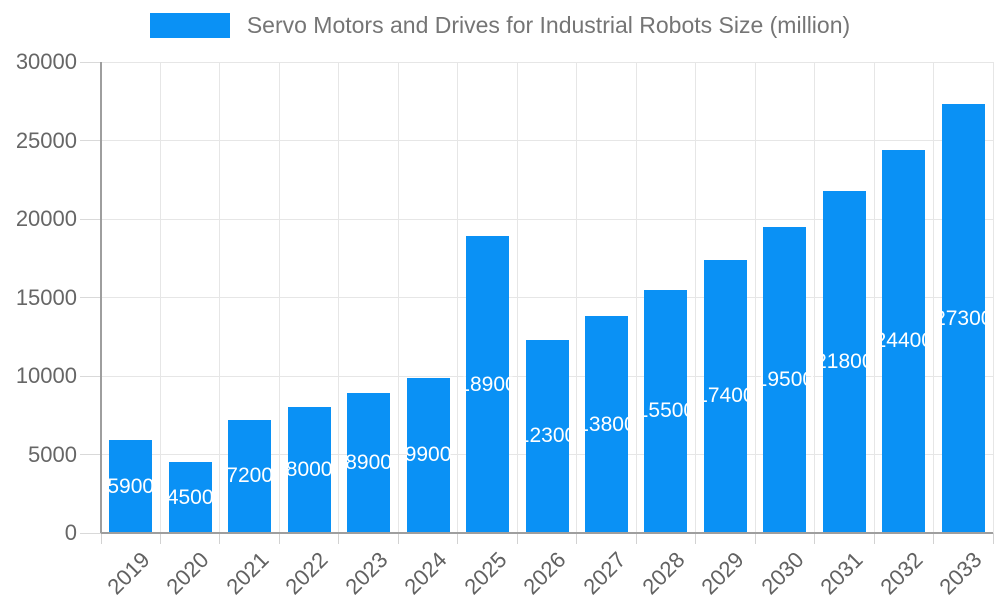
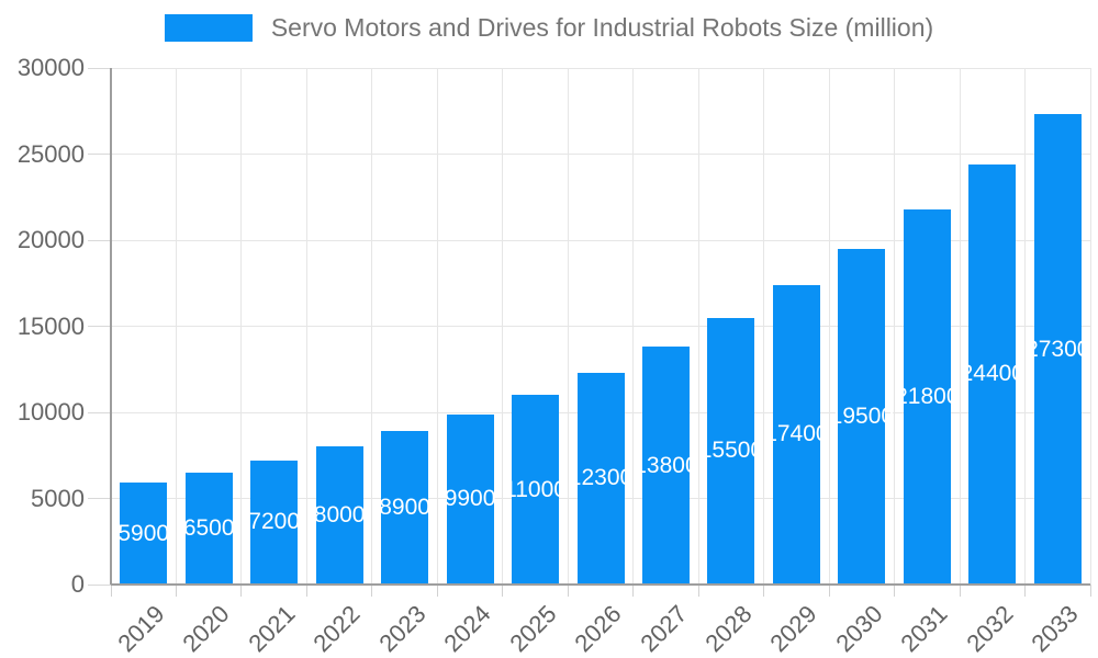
2020: 4500 -> 6500
2025: 18900 -> 11000
